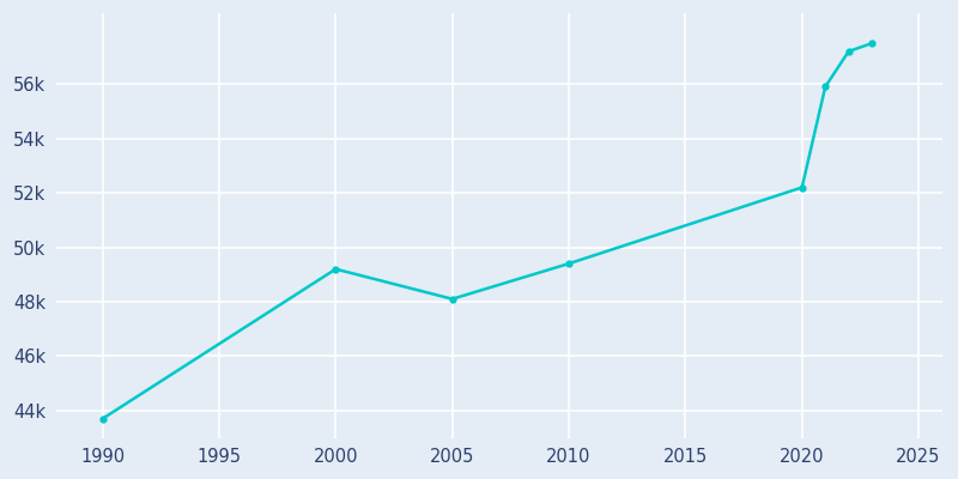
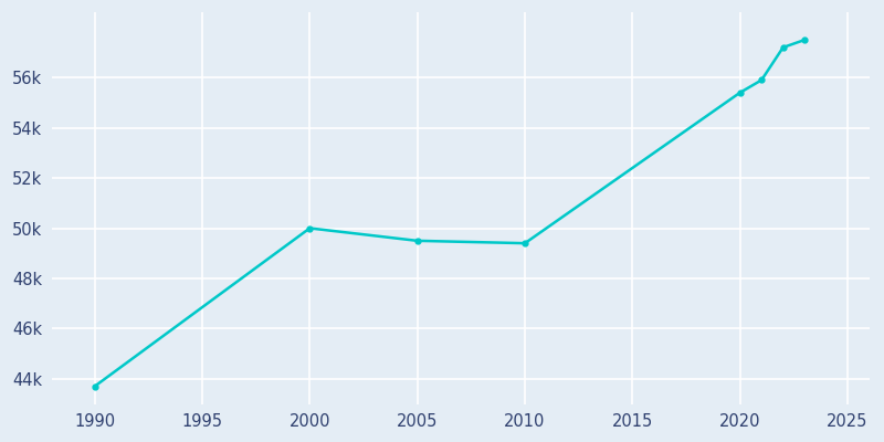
2000: 49.2k -> 50.0k
2005: 48.1k -> 49.5k
2020: 52.2k -> 55.4k
